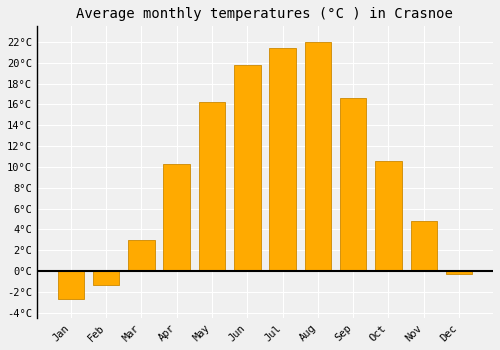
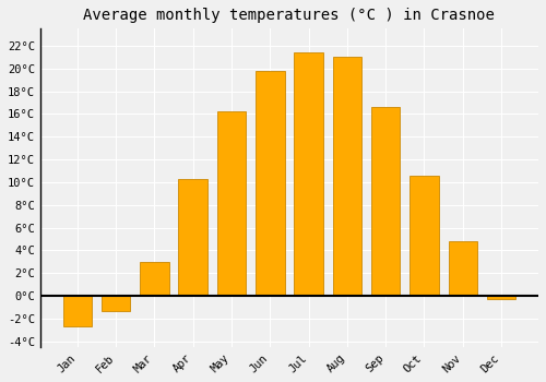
Aug: 22.0°C -> 21.0°C
